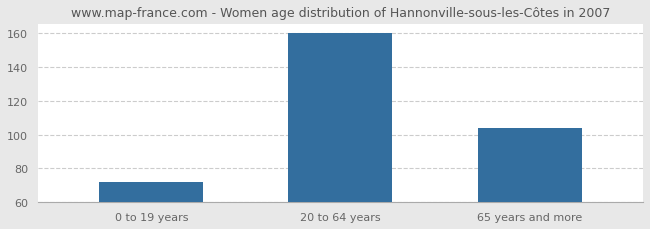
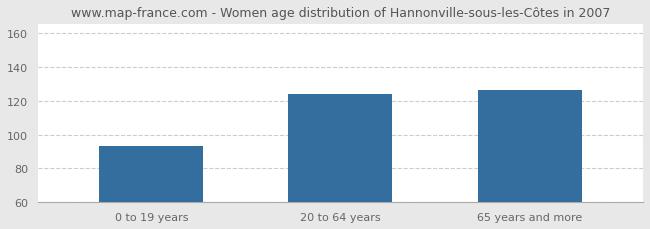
0 to 19 years: 72 -> 93
20 to 64 years: 160 -> 124
65 years and more: 104 -> 126
